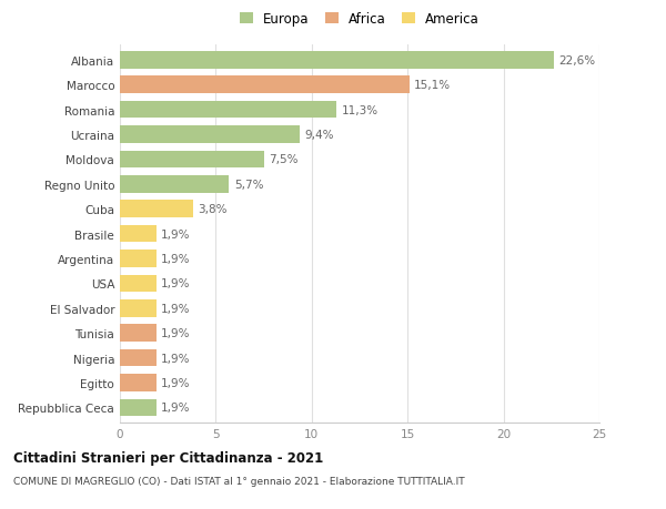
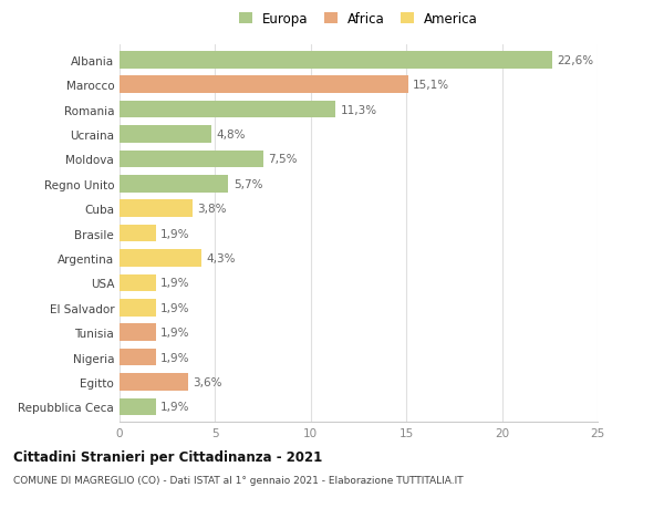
Ucraina: 9,4% -> 4,8%
Argentina: 1,9% -> 4,3%
Egitto: 1,9% -> 3,6%
